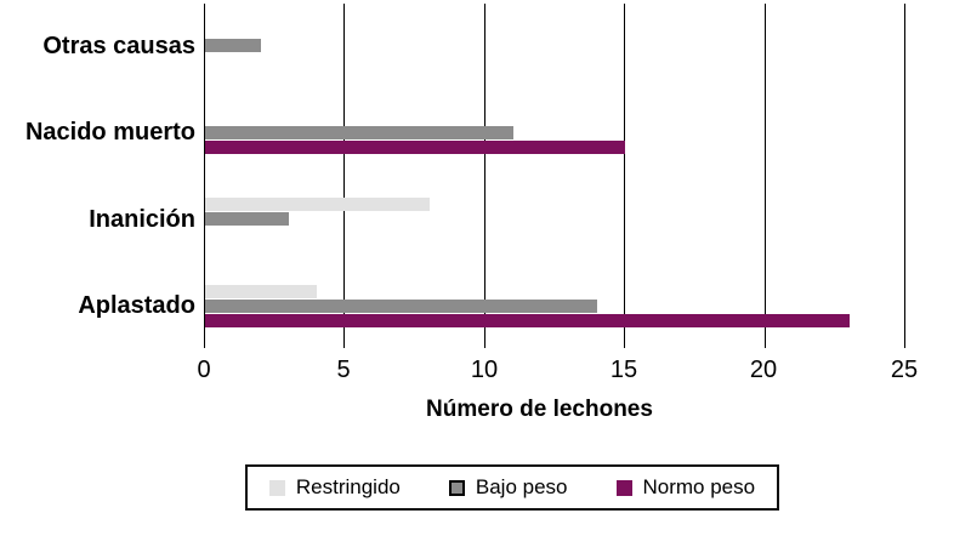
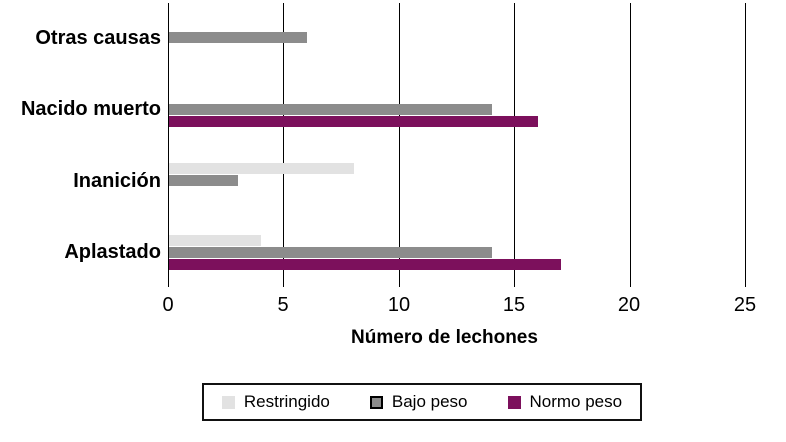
Bajo peso/Otras causas: 2 -> 6
Bajo peso/Nacido muerto: 11 -> 14
Normo peso/Nacido muerto: 15 -> 16
Normo peso/Aplastado: 23 -> 17
